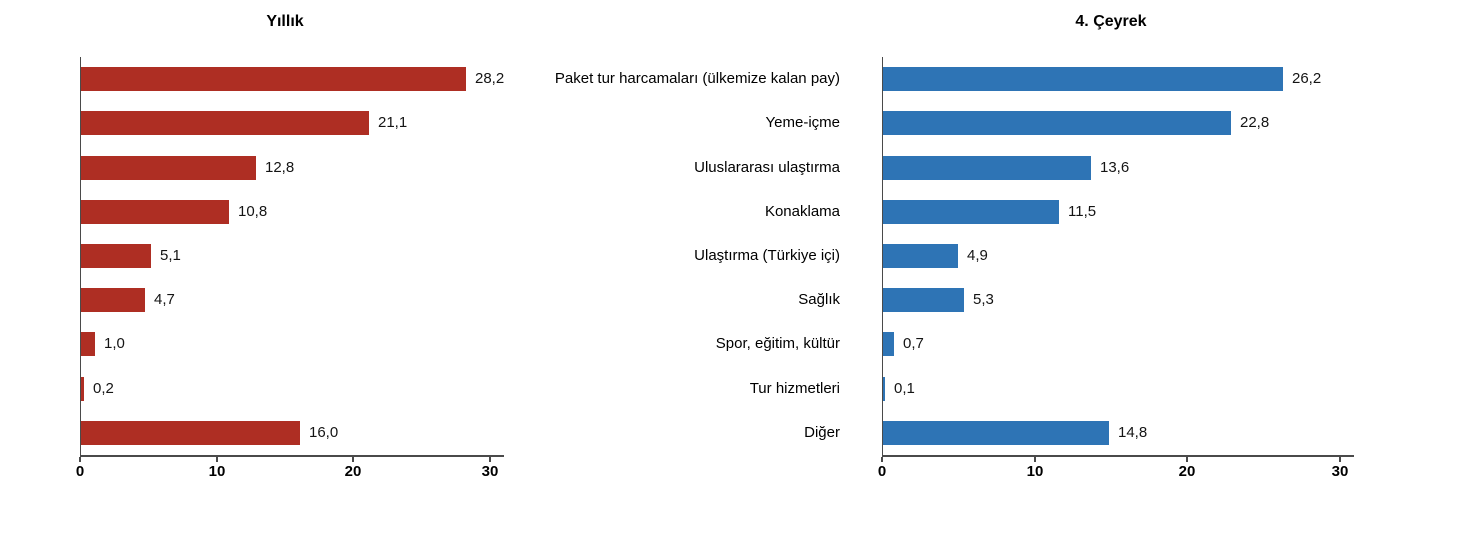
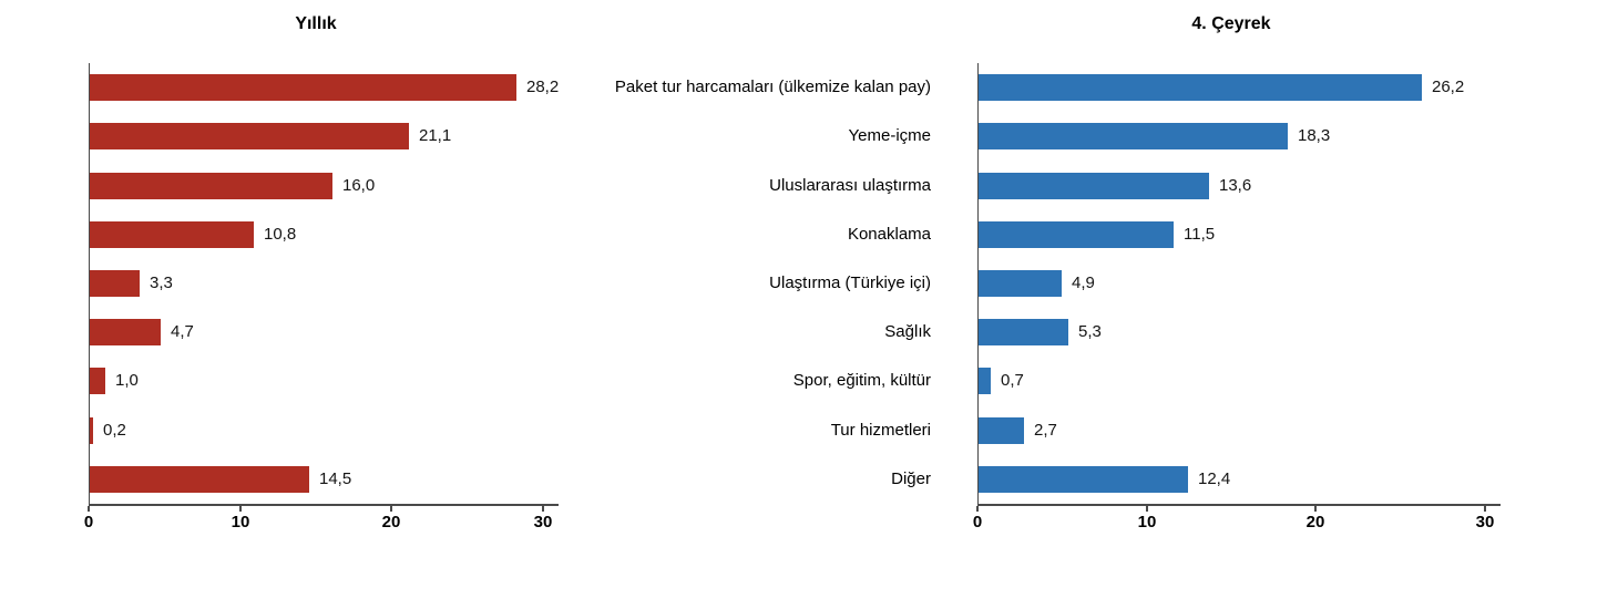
4. Çeyrek/Yeme-içme: 22,8 -> 18,3
Yıllık/Uluslararası ulaştırma: 12,8 -> 16,0
Yıllık/Ulaştırma (Türkiye içi): 5,1 -> 3,3
4. Çeyrek/Tur hizmetleri: 0,1 -> 2,7
Yıllık/Diğer: 16,0 -> 14,5
4. Çeyrek/Diğer: 14,8 -> 12,4
